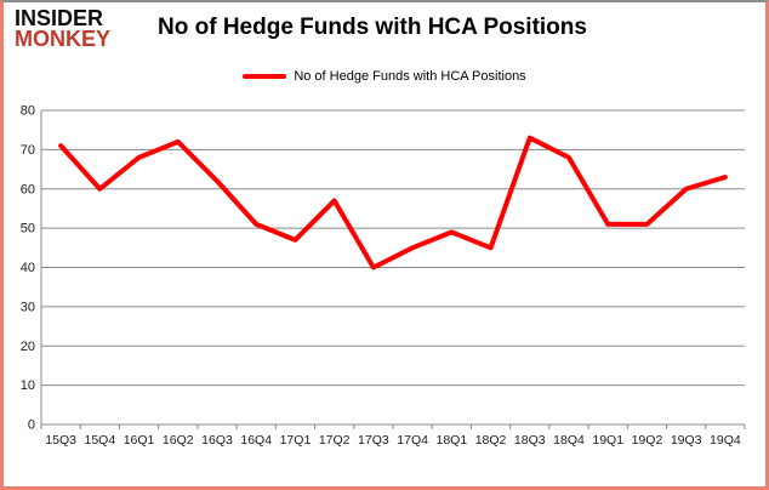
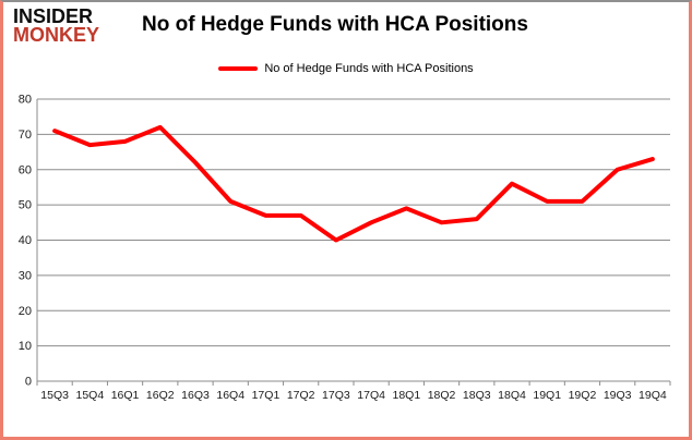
15Q4: 60 -> 67
17Q2: 57 -> 47
18Q3: 73 -> 46
18Q4: 68 -> 56
